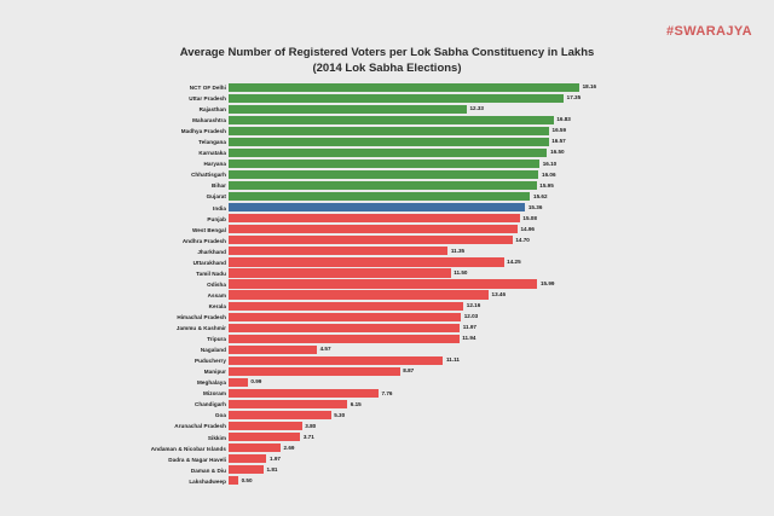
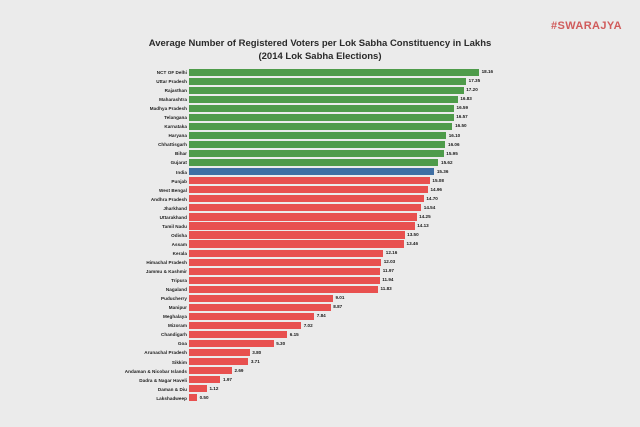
Rajasthan: 12.33 -> 17.20
Jharkhand: 11.35 -> 14.54
Tamil Nadu: 11.50 -> 14.13
Odisha: 15.99 -> 13.50
Nagaland: 4.57 -> 11.83
Puducherry: 11.11 -> 9.01
Meghalaya: 0.99 -> 7.84
Mizoram: 7.76 -> 7.02
Daman & Diu: 1.81 -> 1.12
